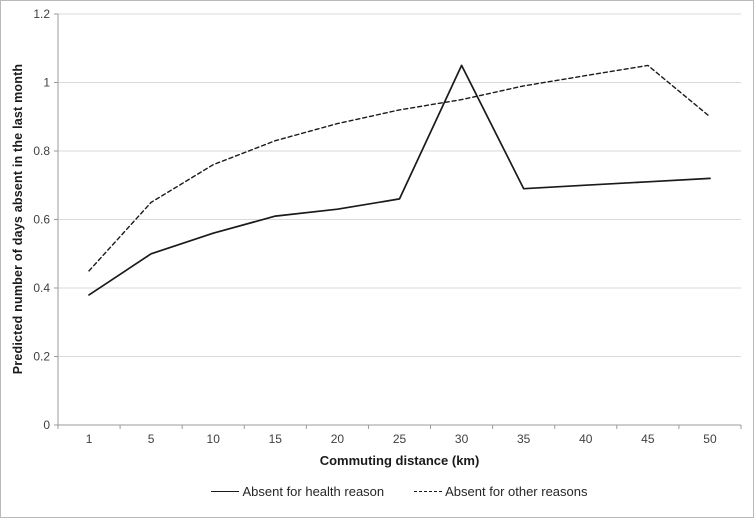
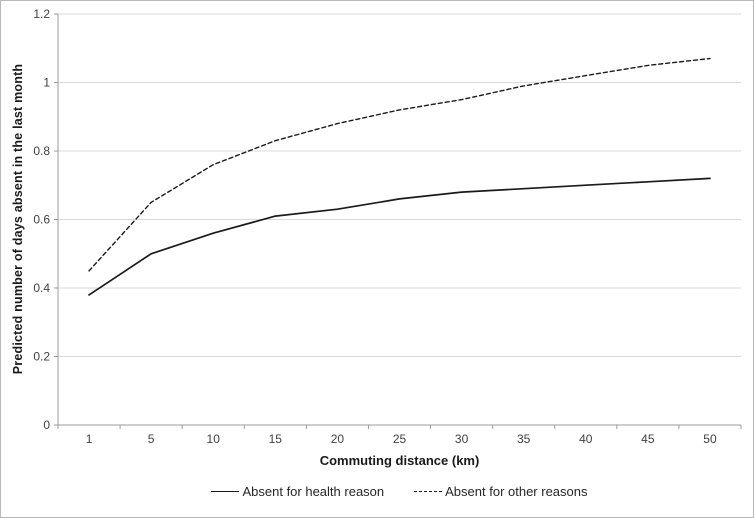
Absent for health reason/30: 1.05 -> 0.68
Absent for other reasons/50: 0.90 -> 1.07
